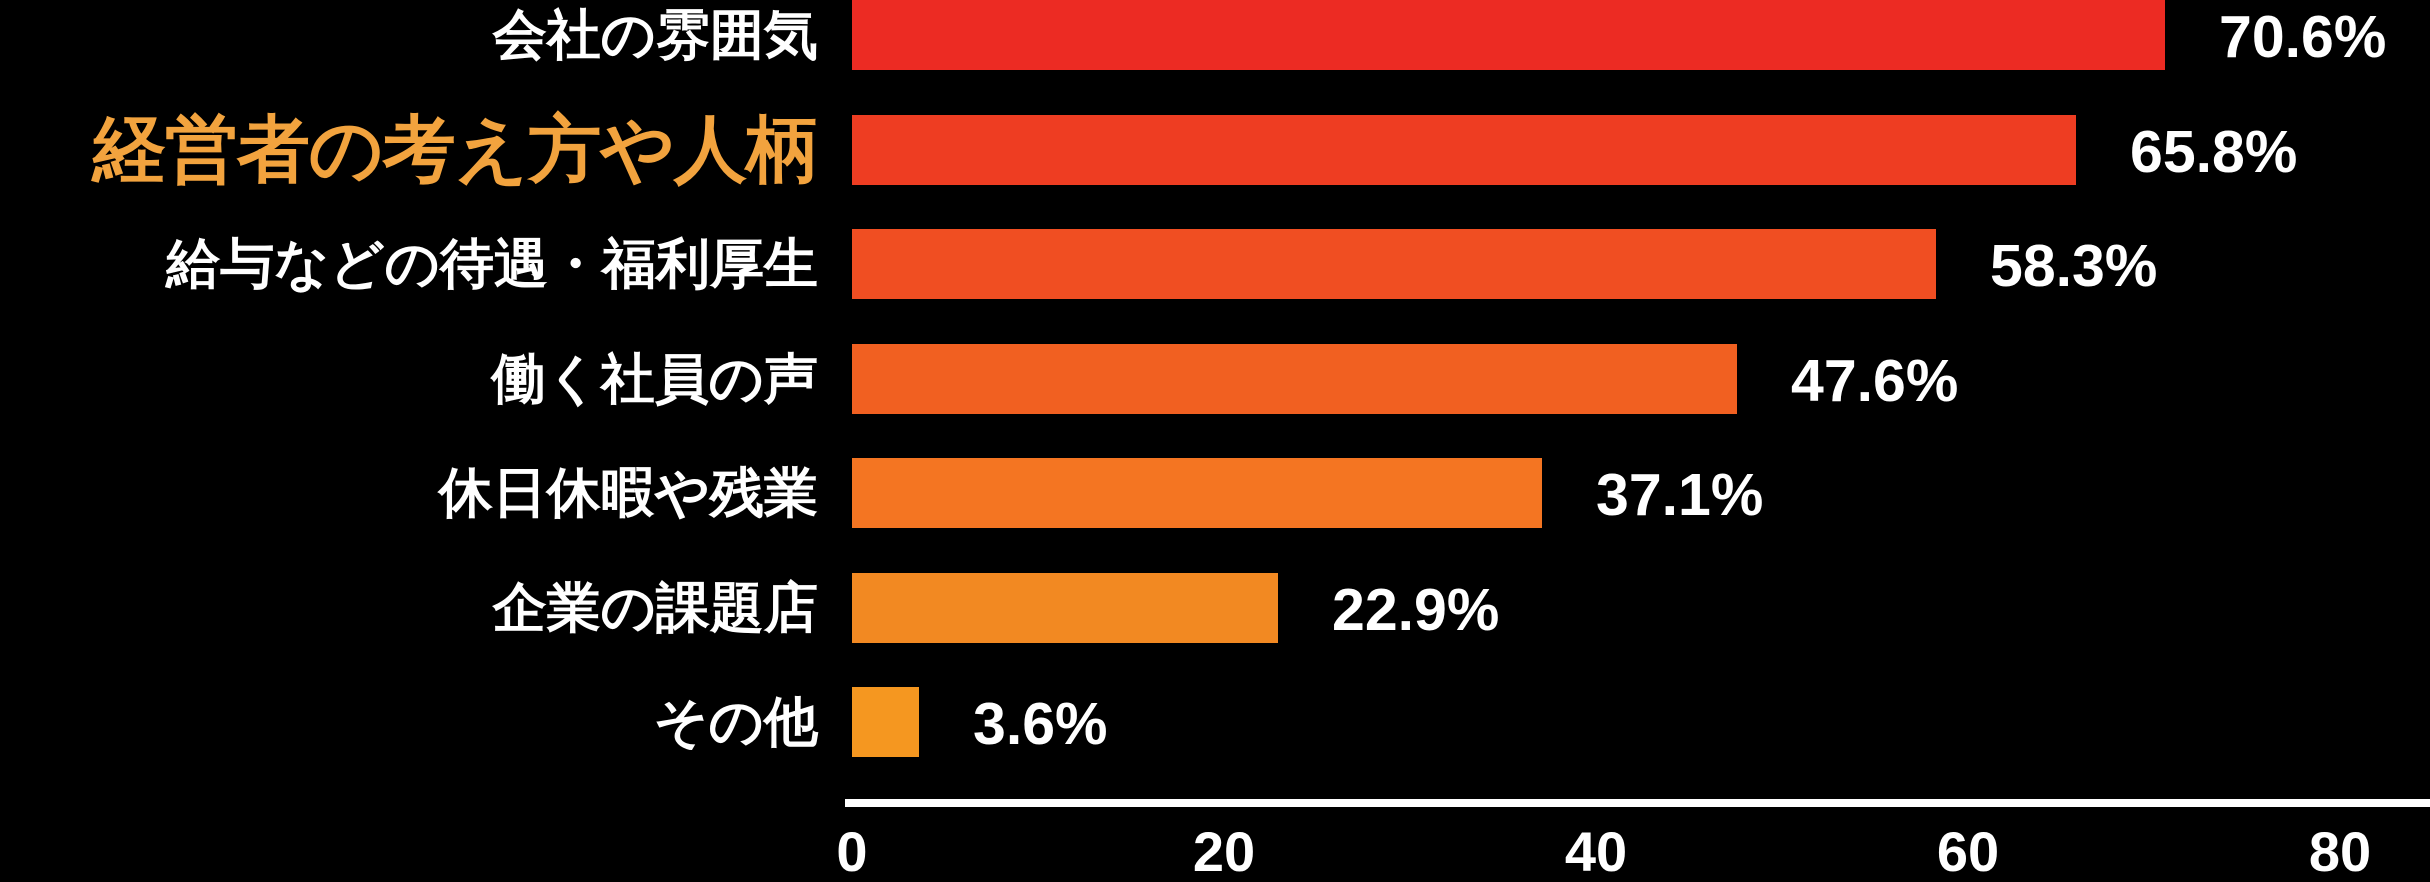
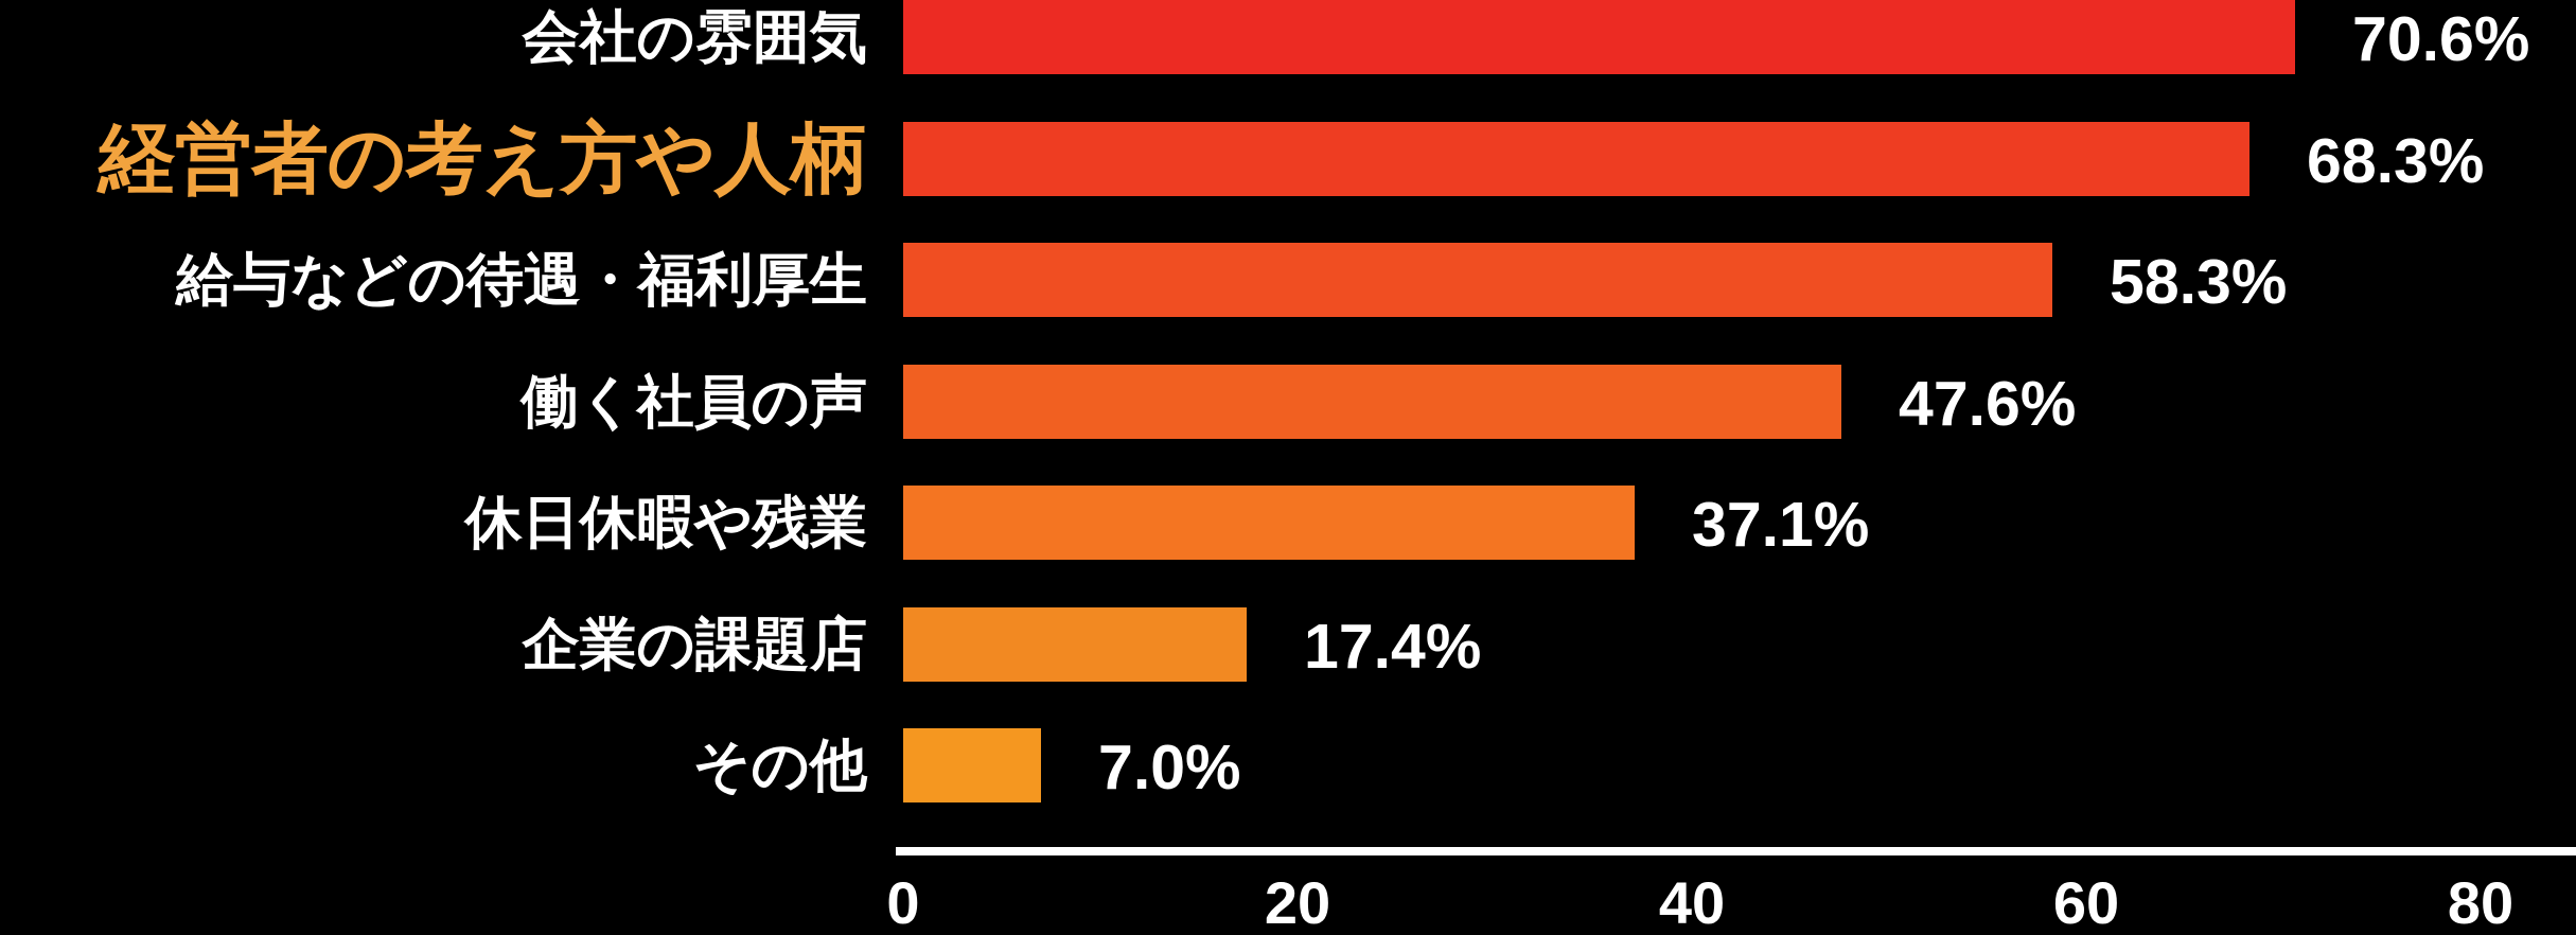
経営者の考え方や人柄: 65.8% -> 68.3%
企業の課題店: 22.9% -> 17.4%
その他: 3.6% -> 7.0%
